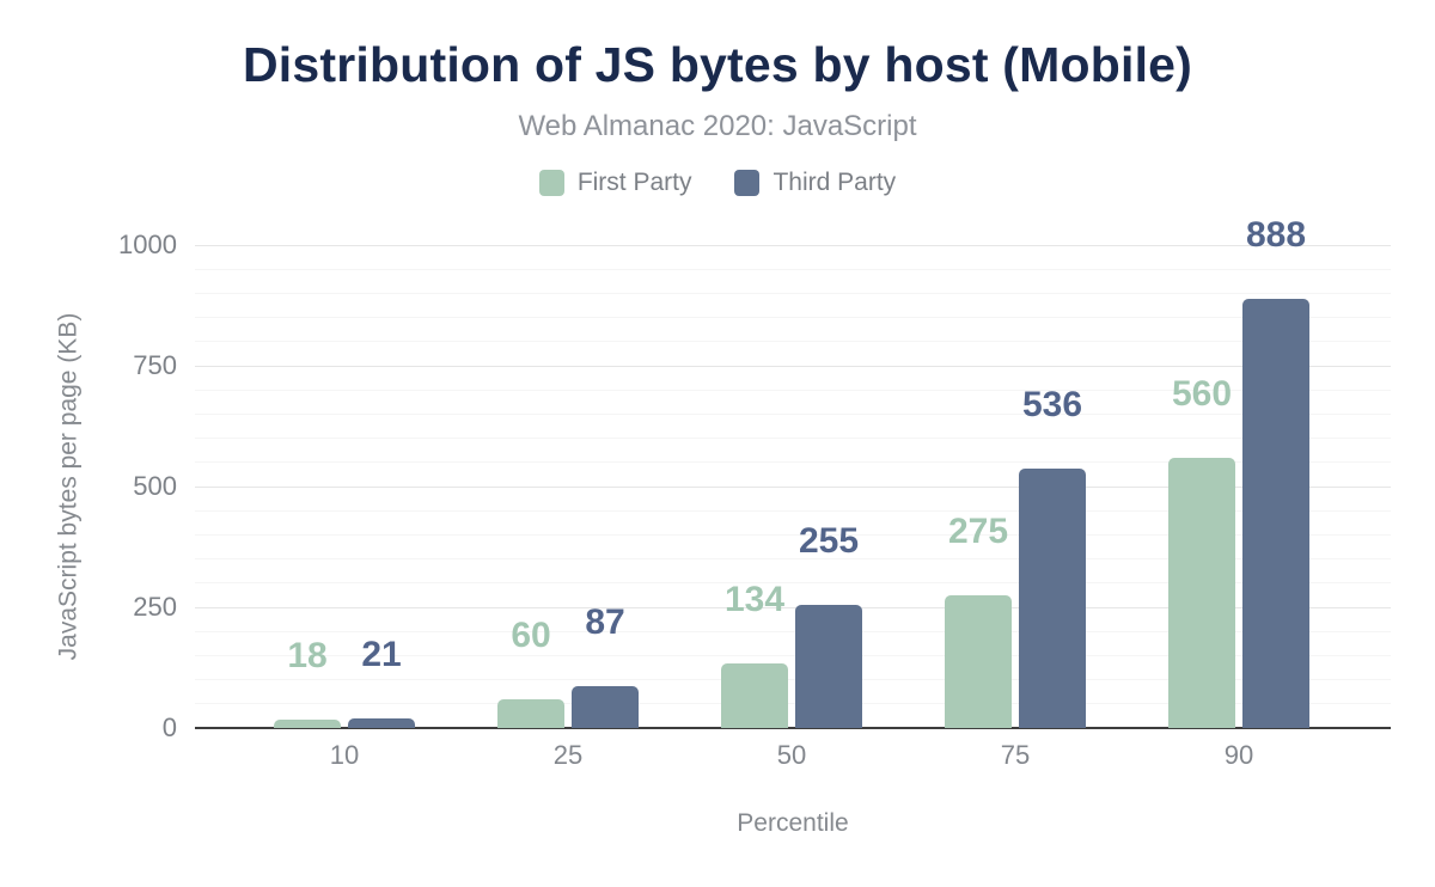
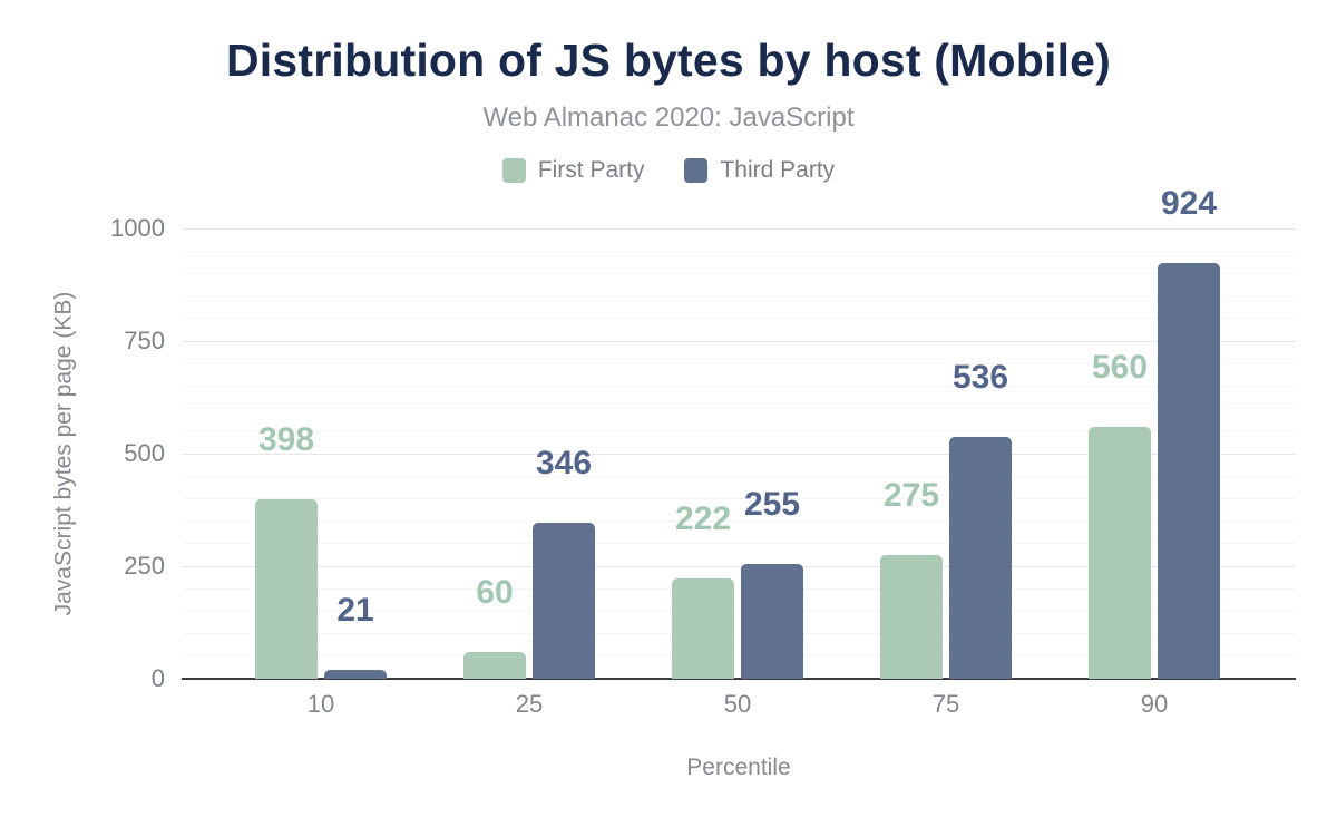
First Party/10: 18 -> 398
Third Party/25: 87 -> 346
First Party/50: 134 -> 222
Third Party/90: 888 -> 924
